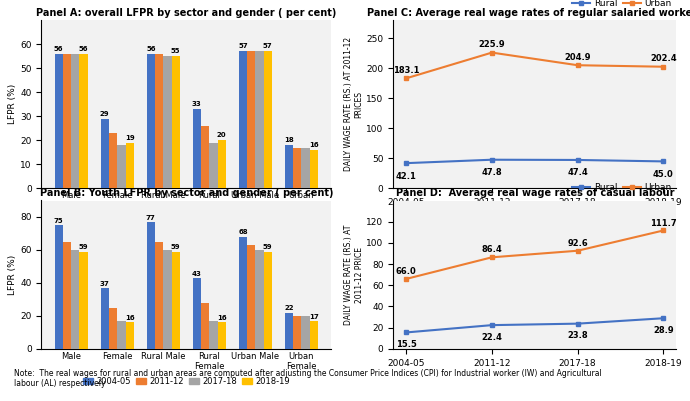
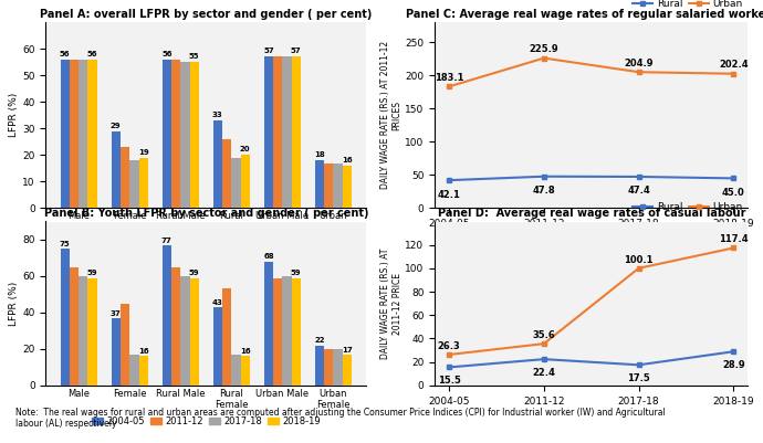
Panel B: Youth LFPR by sector and gender ( per cent)/2011-12/Female: 25 -> 45
Panel B: Youth LFPR by sector and gender ( per cent)/2011-12/Rural Female: 28 -> 53
Panel B: Youth LFPR by sector and gender ( per cent)/2011-12/Urban Male: 63 -> 59
Panel D: Average real wage rates of casual labour/Urban/2004-05: 66.0 -> 26.3
Panel D: Average real wage rates of casual labour/Urban/2011-12: 86.4 -> 35.6
Panel D: Average real wage rates of casual labour/Rural/2017-18: 23.8 -> 17.5
Panel D: Average real wage rates of casual labour/Urban/2017-18: 92.6 -> 100.1
Panel D: Average real wage rates of casual labour/Urban/2018-19: 111.7 -> 117.4
